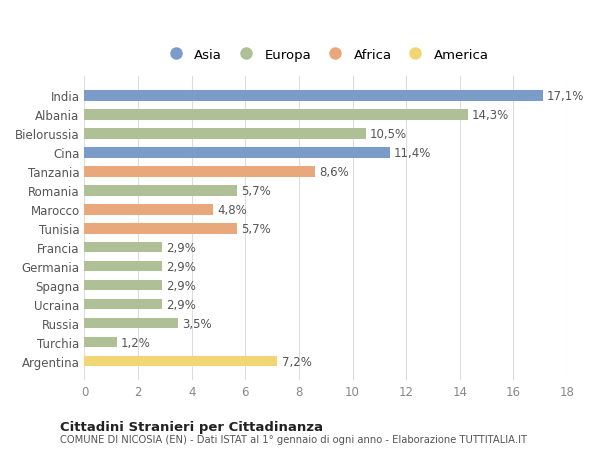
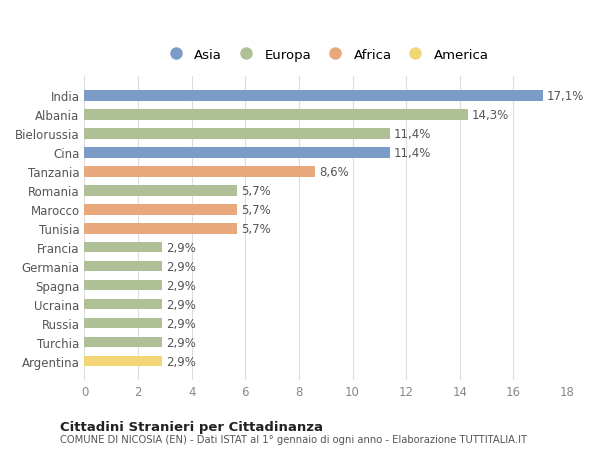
Bielorussia: 10,5% -> 11,4%
Marocco: 4,8% -> 5,7%
Russia: 3,5% -> 2,9%
Turchia: 1,2% -> 2,9%
Argentina: 7,2% -> 2,9%
